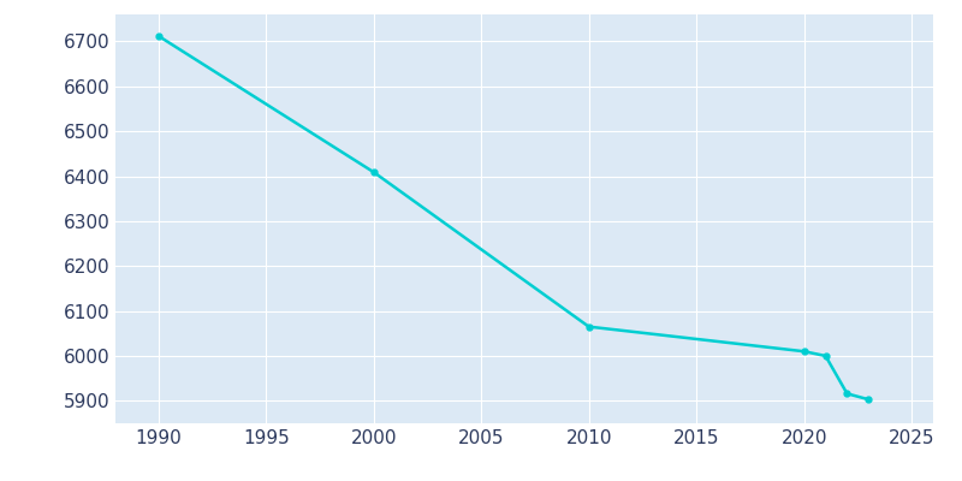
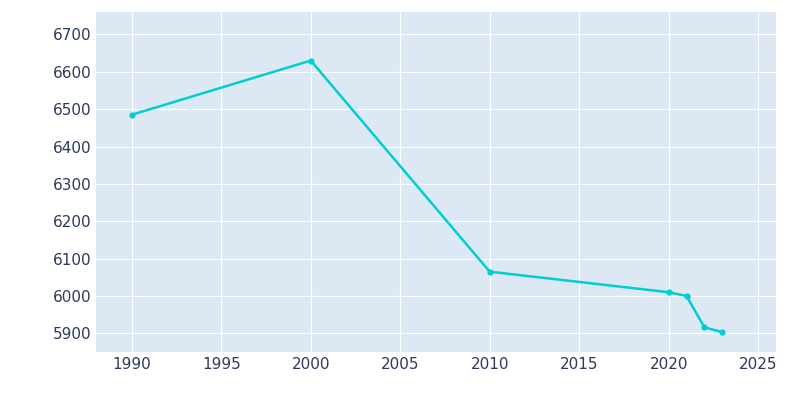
1990: 6712 -> 6485
2000: 6409 -> 6630
